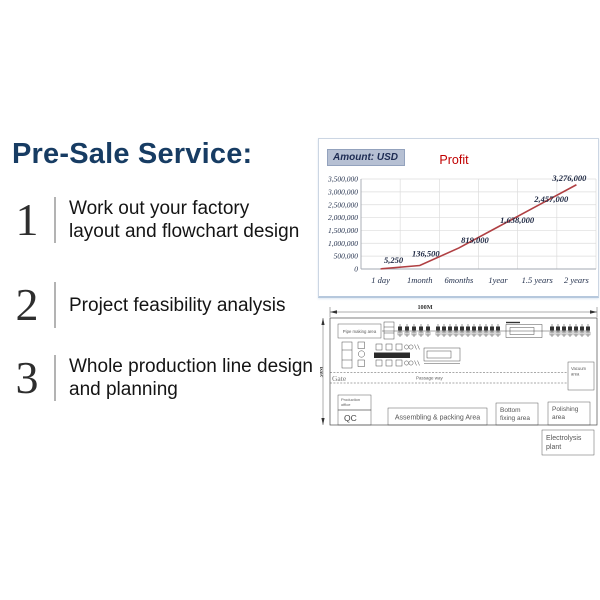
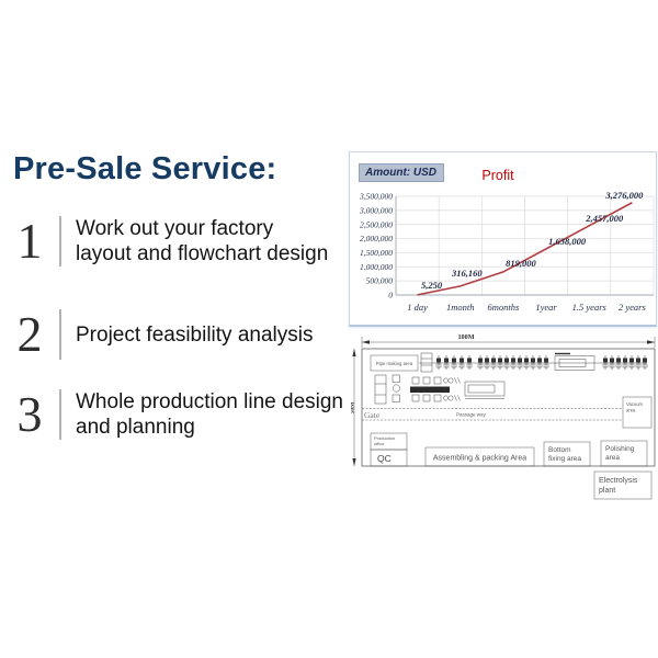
1month: 136,500 -> 316,160
